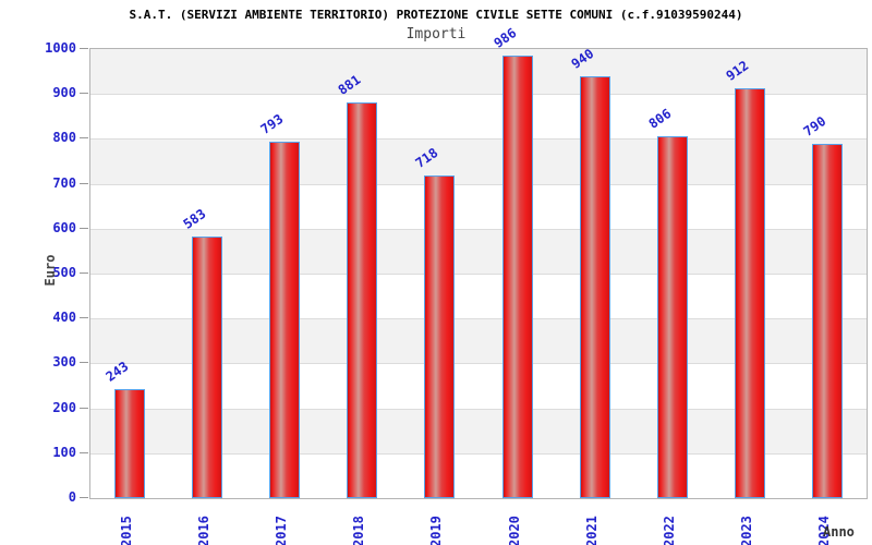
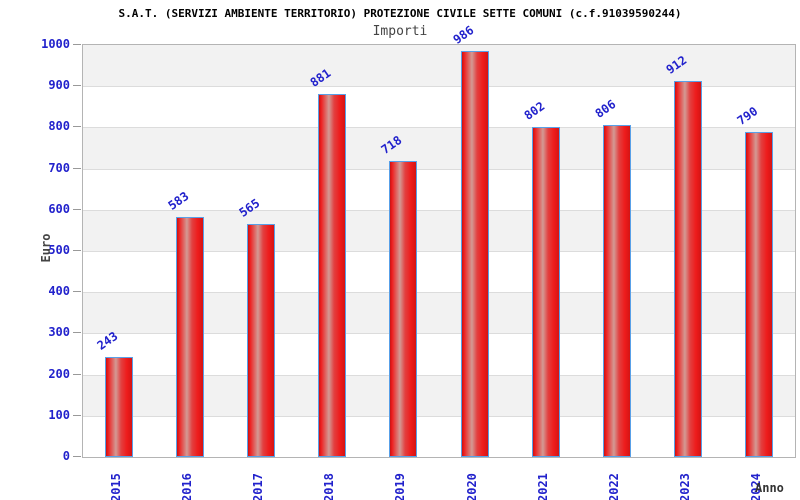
2017: 793 -> 565
2021: 940 -> 802
